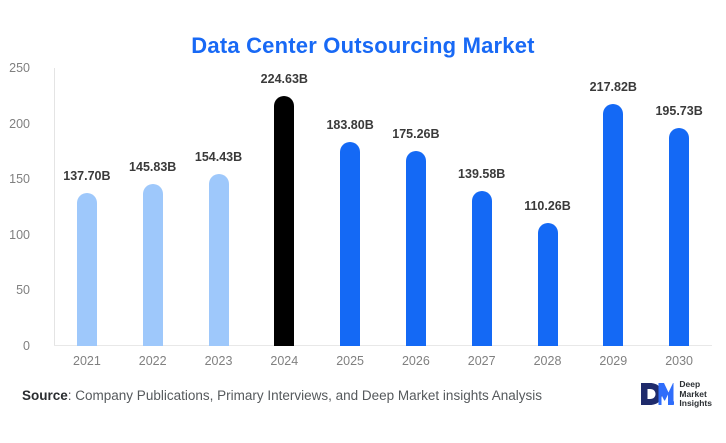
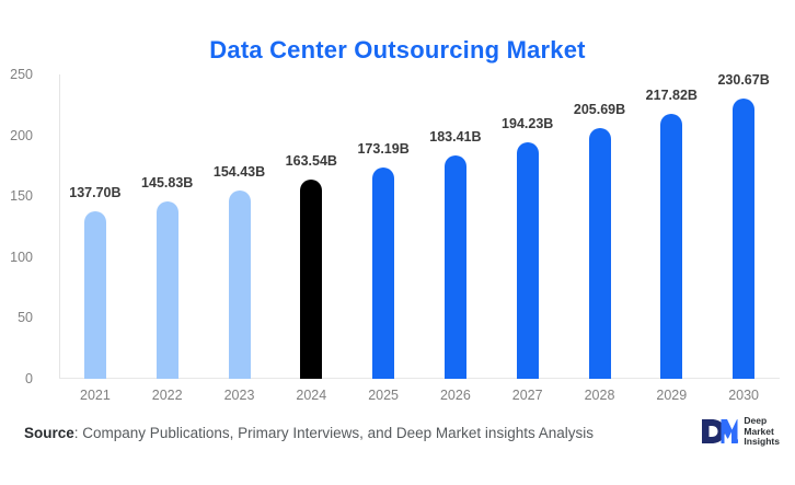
2024: 224.63B -> 163.54B
2025: 183.80B -> 173.19B
2026: 175.26B -> 183.41B
2027: 139.58B -> 194.23B
2028: 110.26B -> 205.69B
2030: 195.73B -> 230.67B
